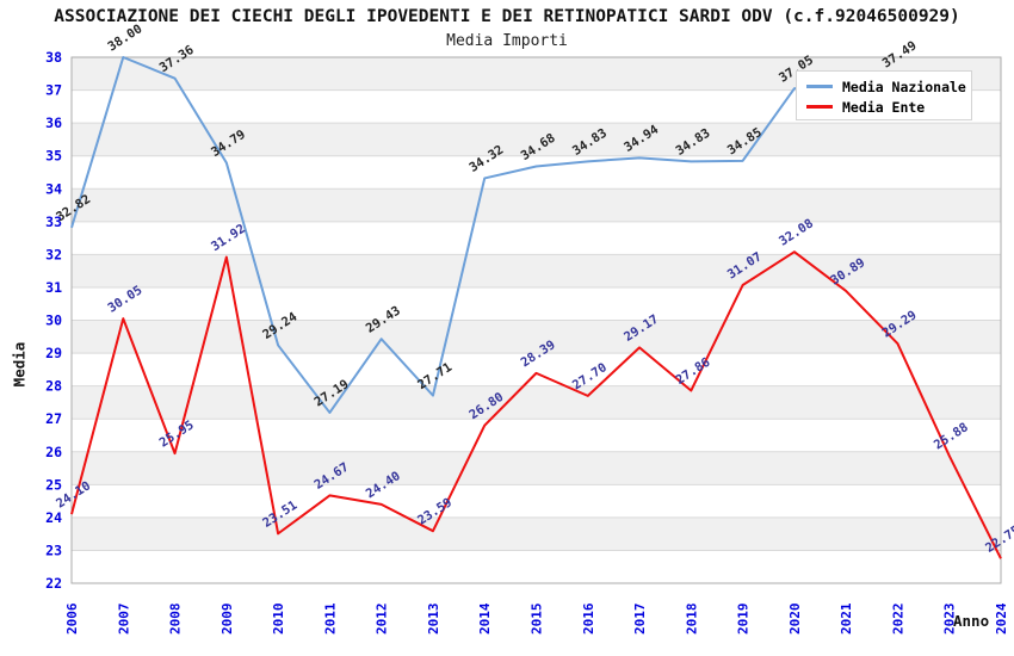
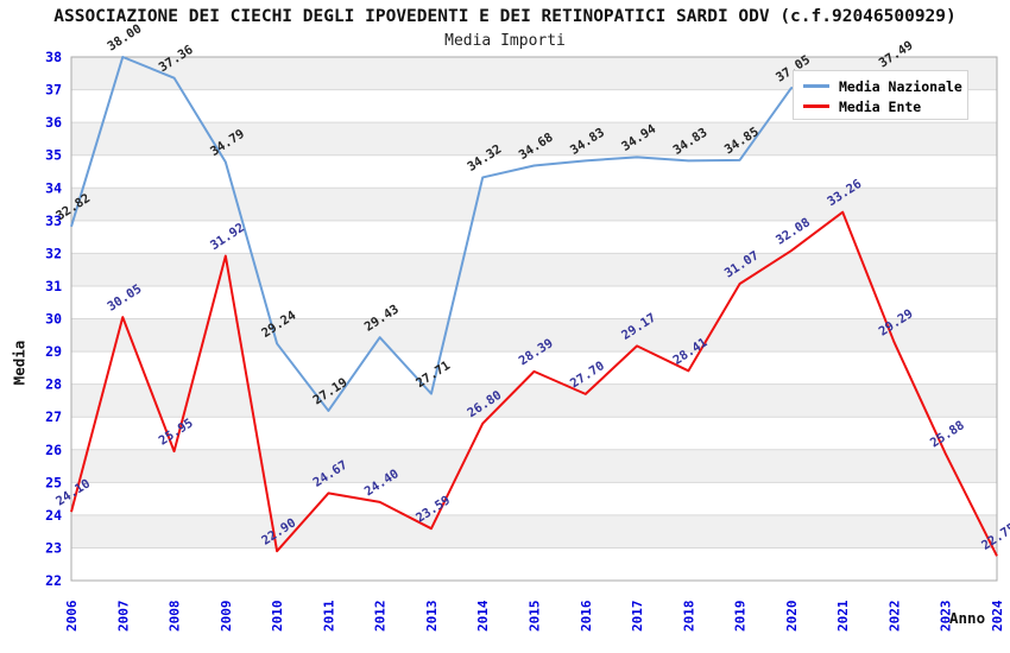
Media Ente/2010: 23.51 -> 22.90
Media Ente/2018: 27.86 -> 28.41
Media Ente/2021: 30.89 -> 33.26
